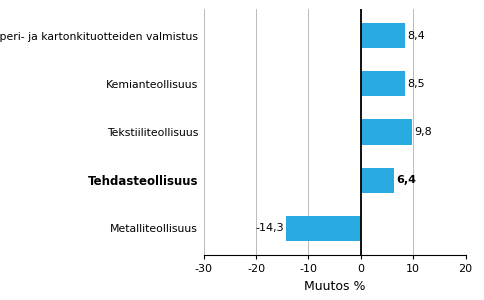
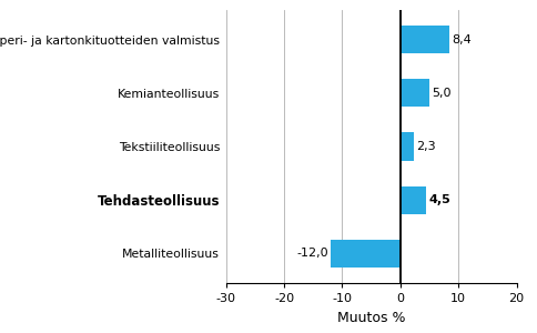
Kemianteollisuus: 8,5 -> 5,0
Tekstiiliteollisuus: 9,8 -> 2,3
Tehdasteollisuus: 6,4 -> 4,5
Metalliteollisuus: -14,3 -> -12,0
